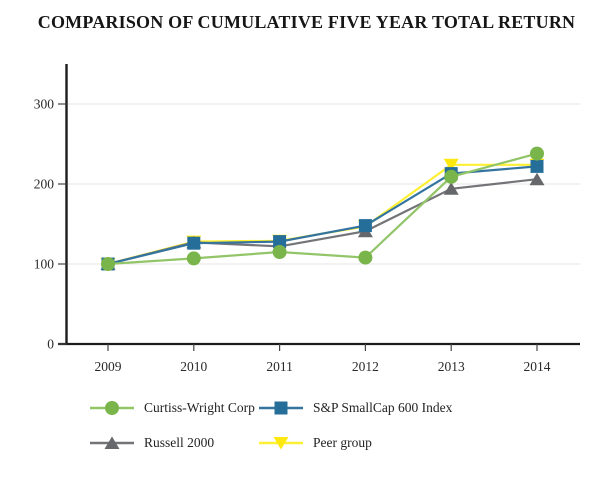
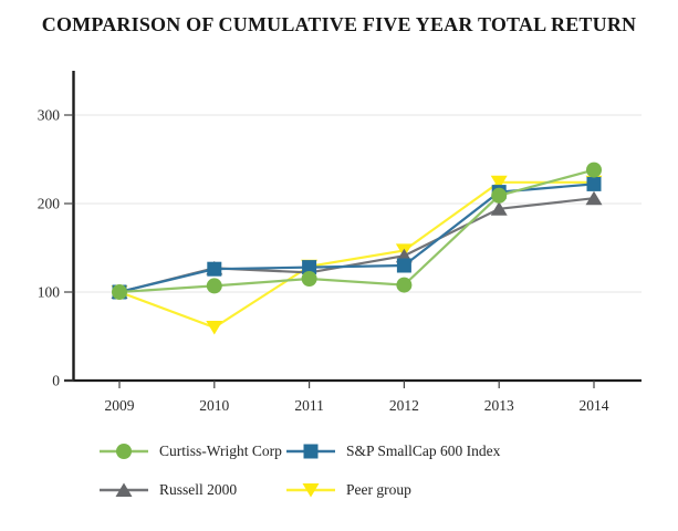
Peer group/2010: 130 -> 60
S&P SmallCap 600 Index/2012: 150 -> 130
